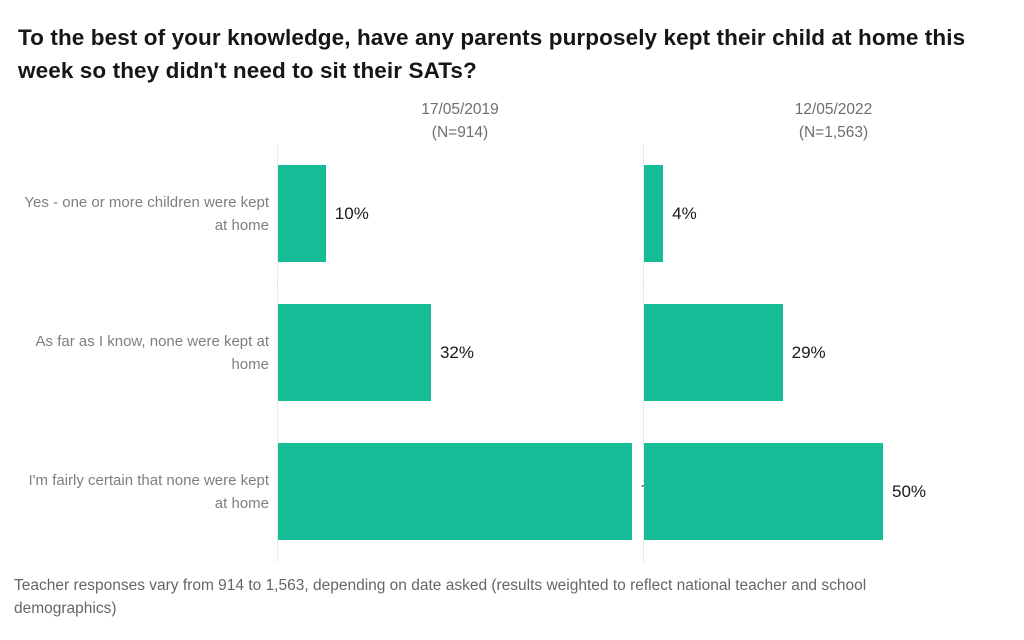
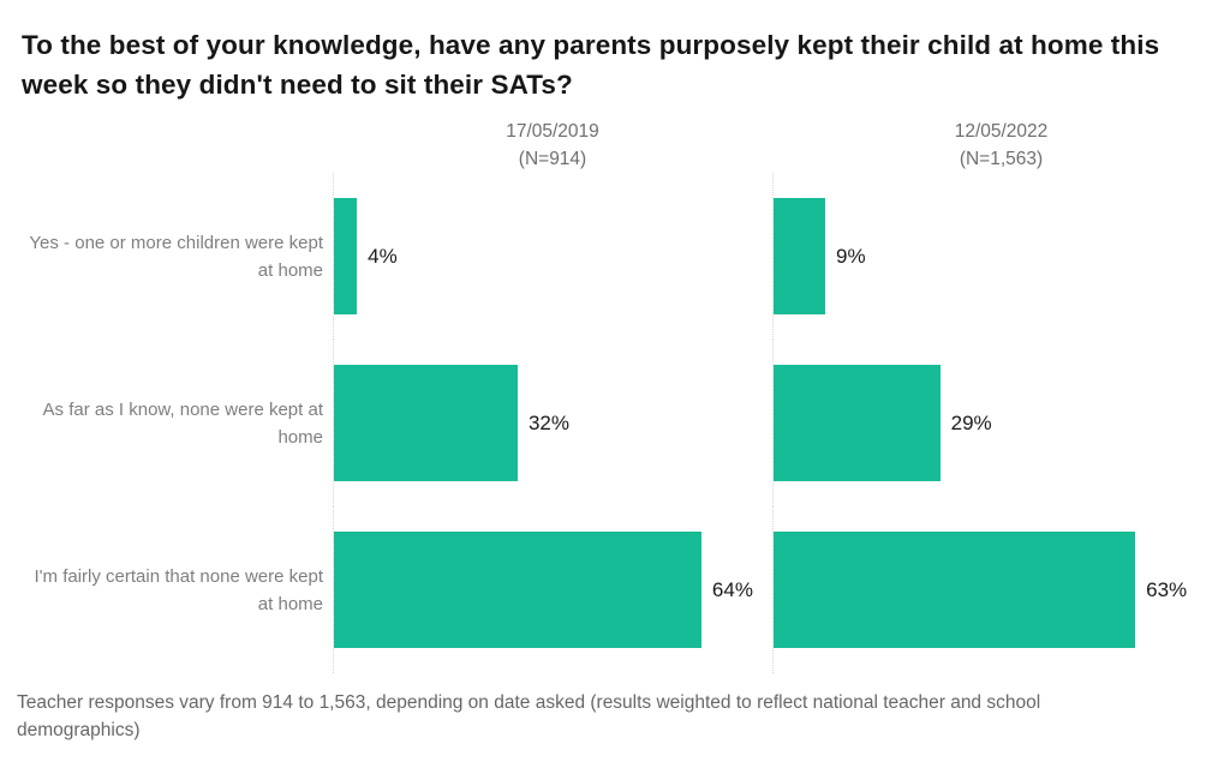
17/05/2019/Yes - one or more children were kept at home: 10% -> 4%
12/05/2022/Yes - one or more children were kept at home: 4% -> 9%
17/05/2019/I'm fairly certain that none were kept at home: 74% -> 64%
12/05/2022/I'm fairly certain that none were kept at home: 50% -> 63%
